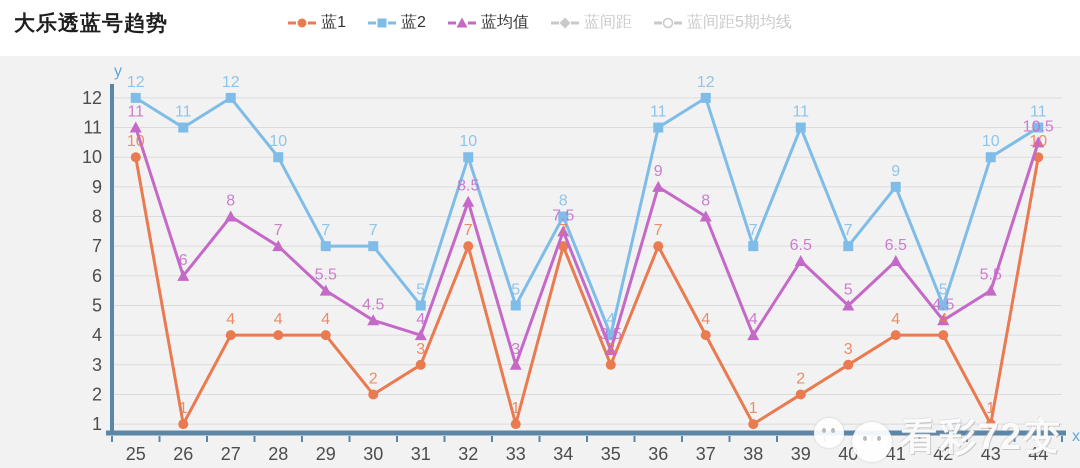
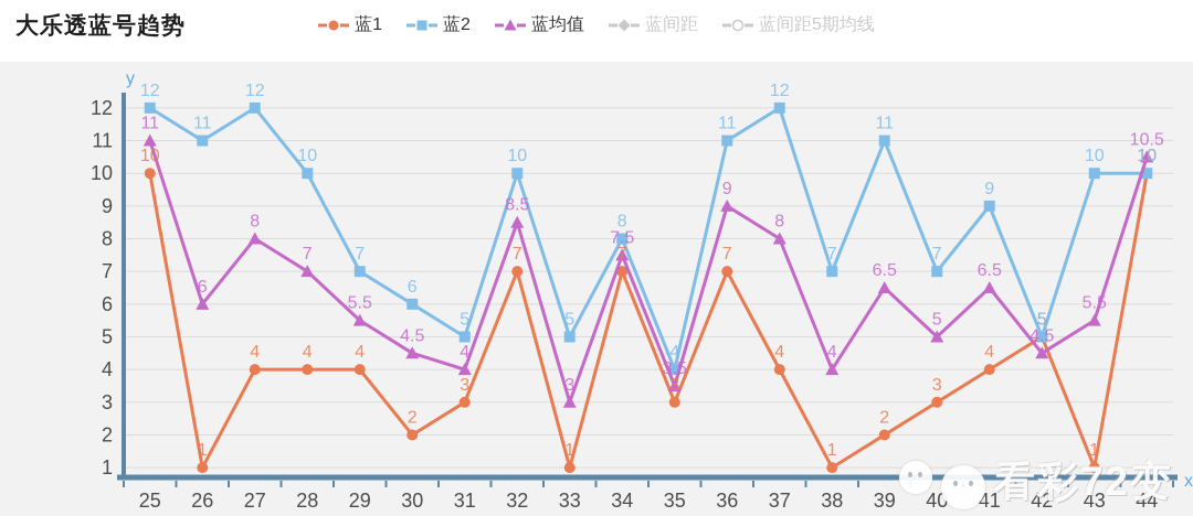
蓝2/30: 7 -> 6
蓝1/42: 4 -> 5
蓝2/44: 11 -> 10
